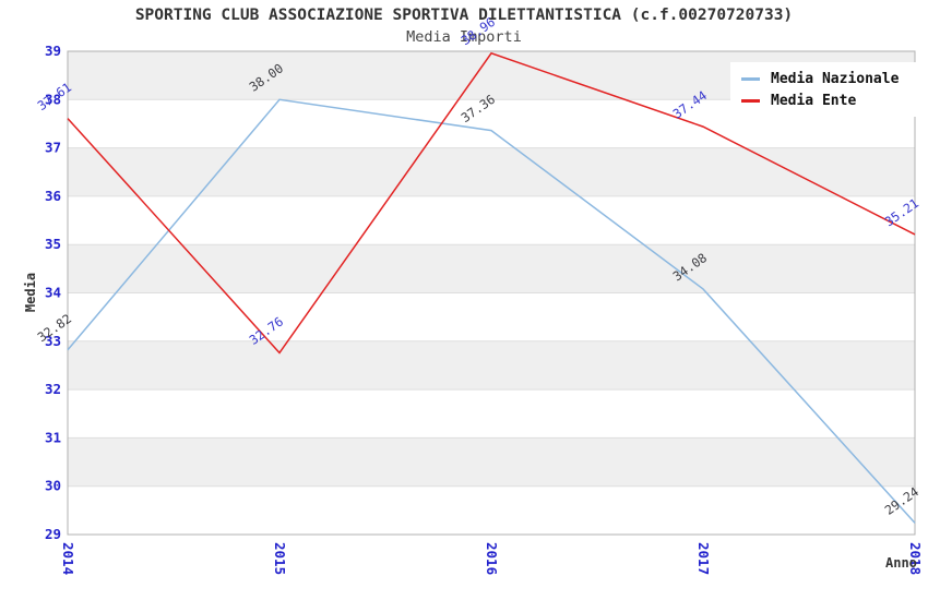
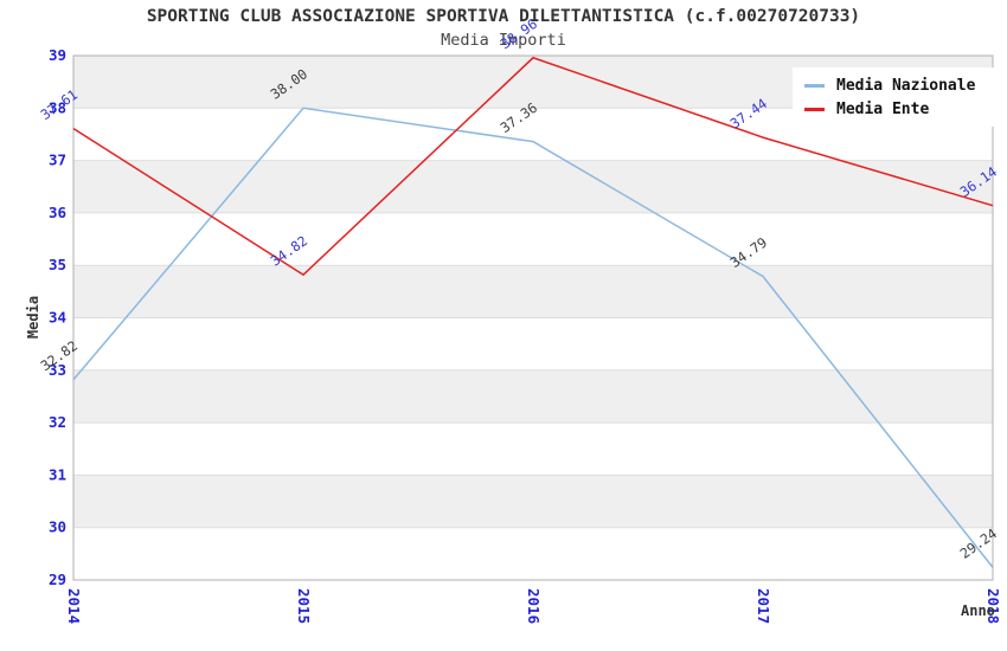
Media Ente/2015: 32.76 -> 34.82
Media Nazionale/2017: 34.08 -> 34.79
Media Ente/2018: 35.21 -> 36.14
